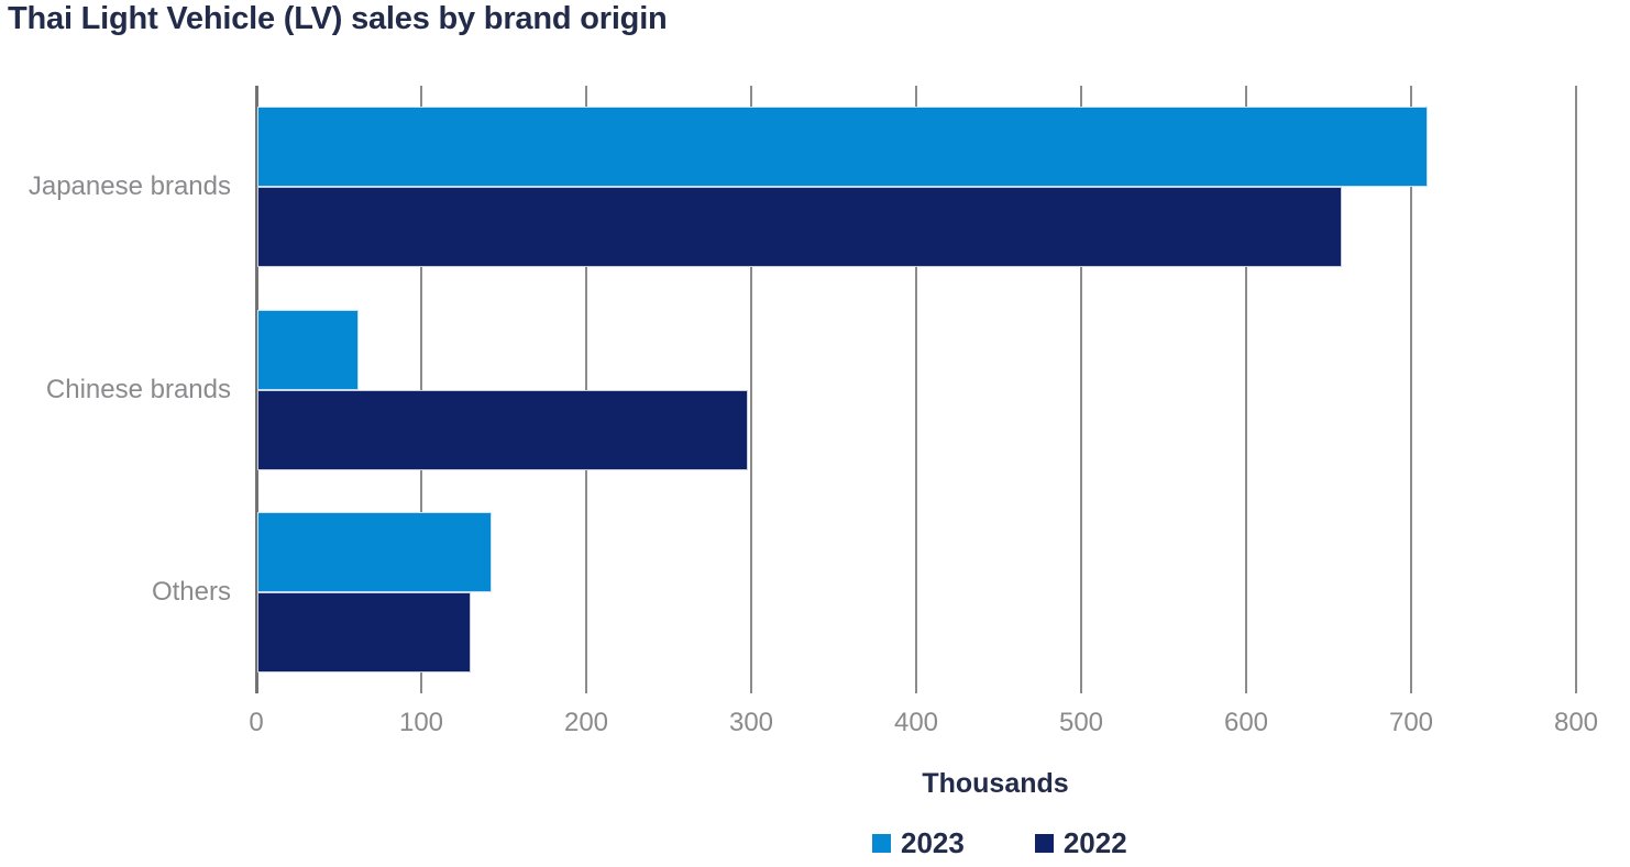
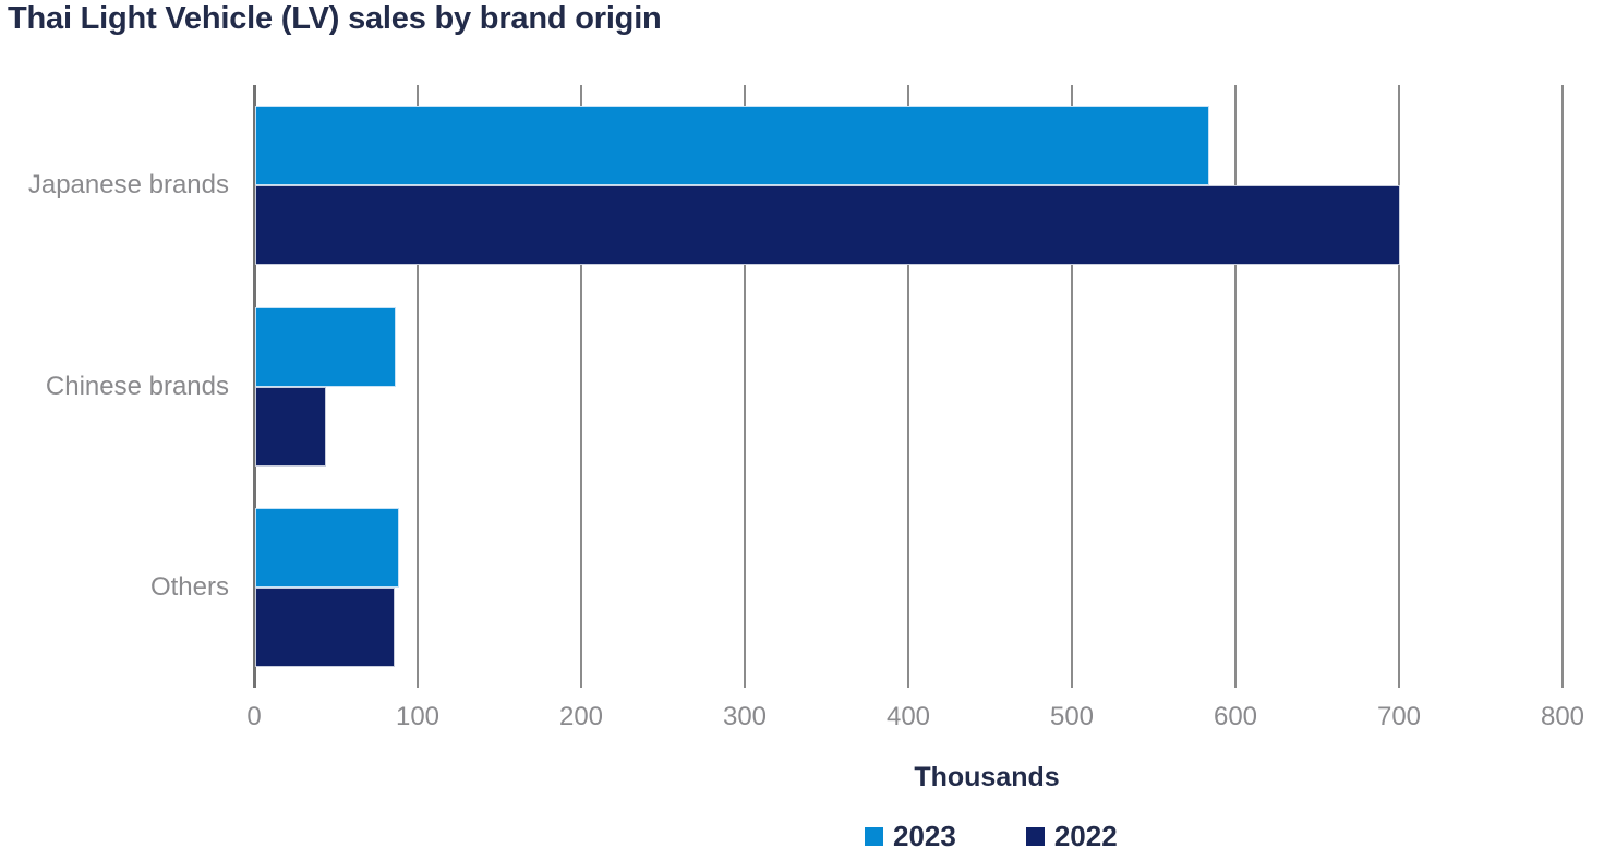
2023/Japanese brands: 709 -> 583
2022/Japanese brands: 657 -> 700
2023/Chinese brands: 61 -> 86
2022/Chinese brands: 297 -> 43
2023/Others: 142 -> 88
2022/Others: 129 -> 85
